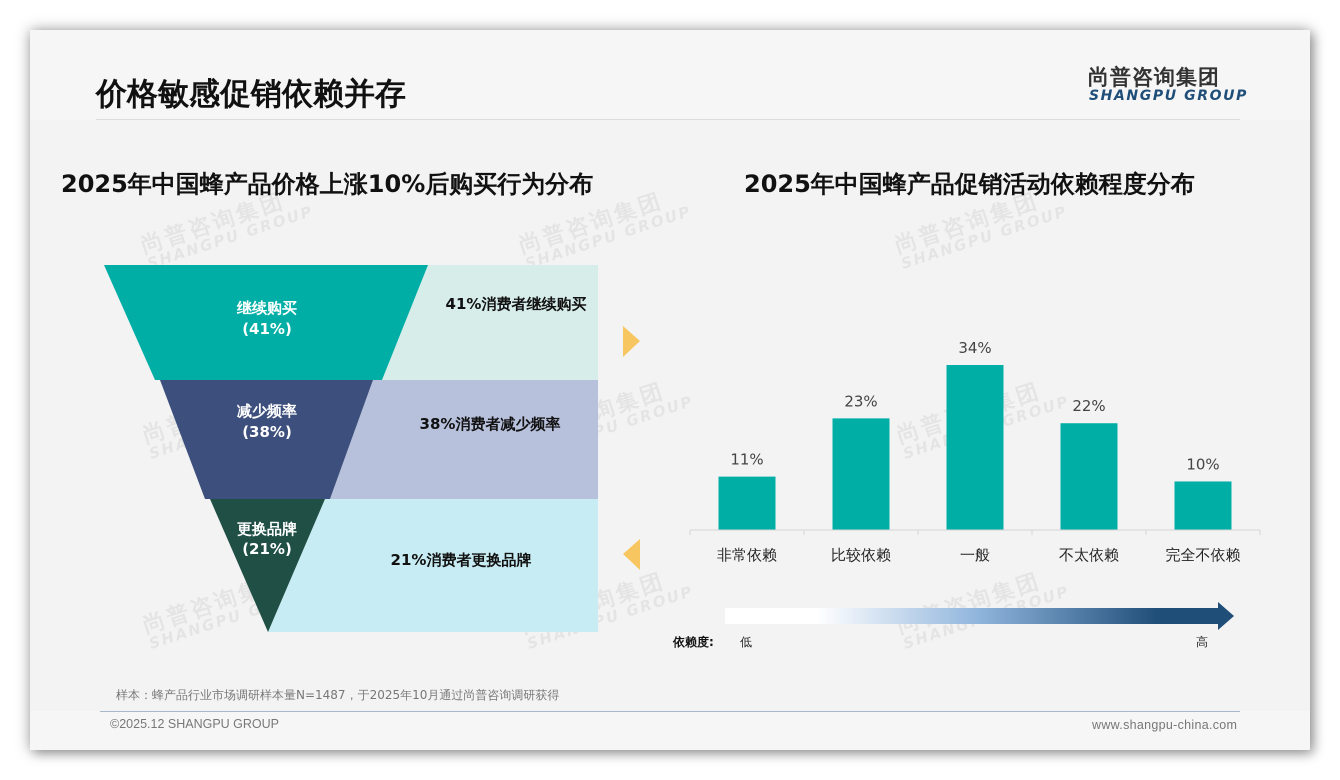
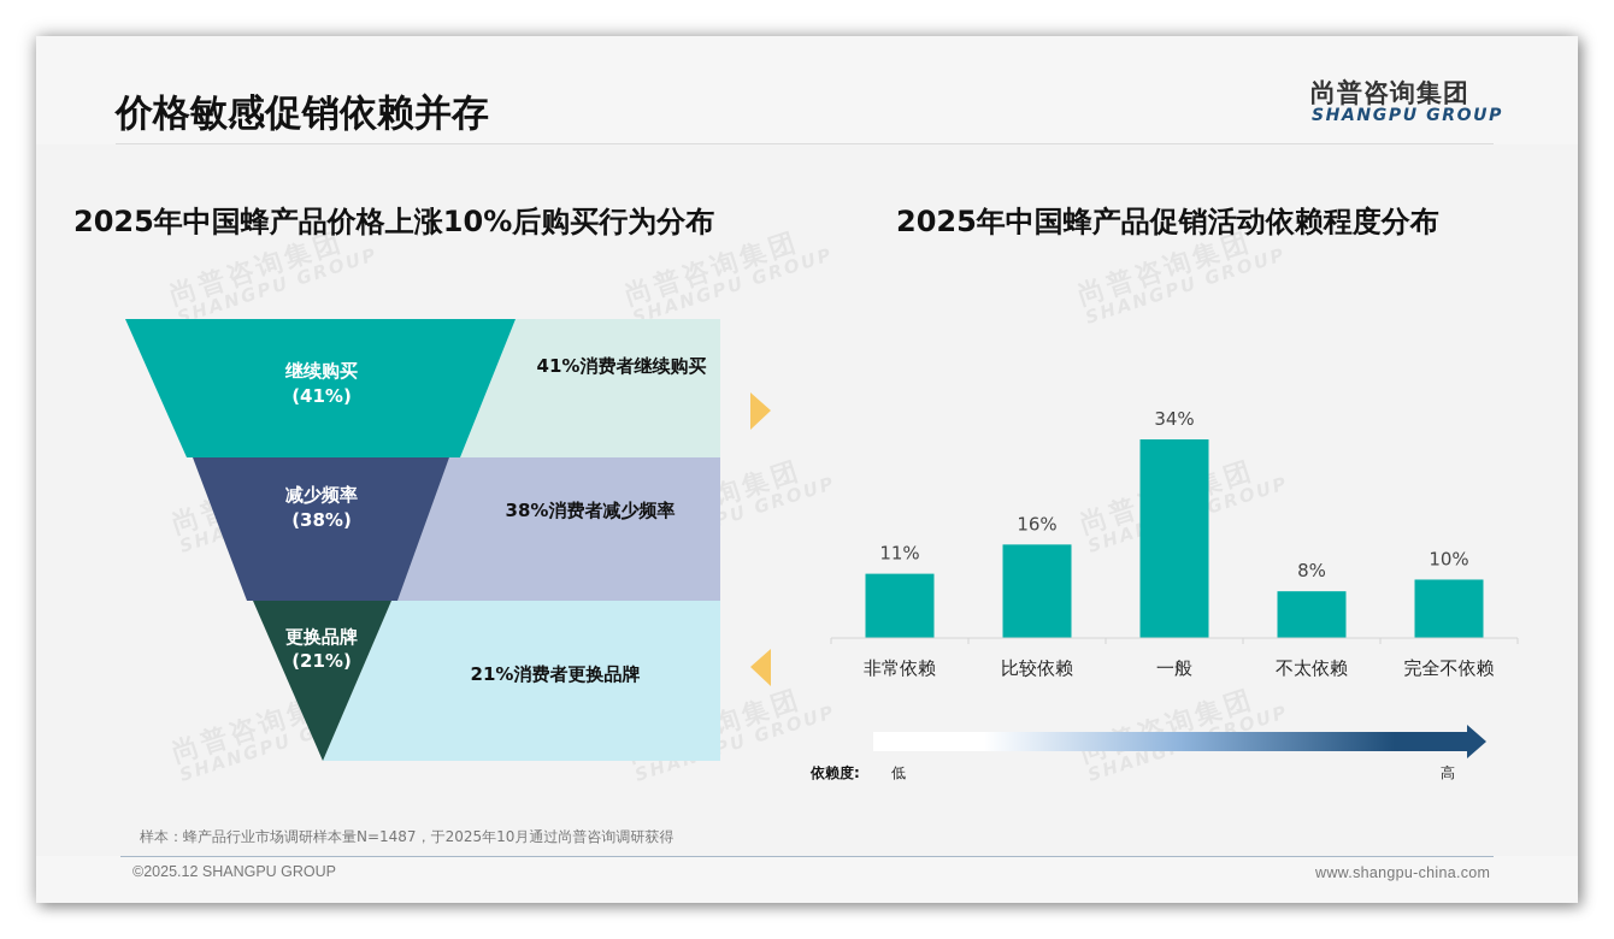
2025年中国蜂产品促销活动依赖程度分布/比较依赖: 23% -> 16%
2025年中国蜂产品促销活动依赖程度分布/不太依赖: 22% -> 8%
